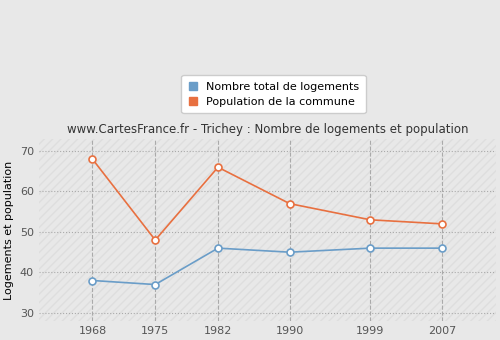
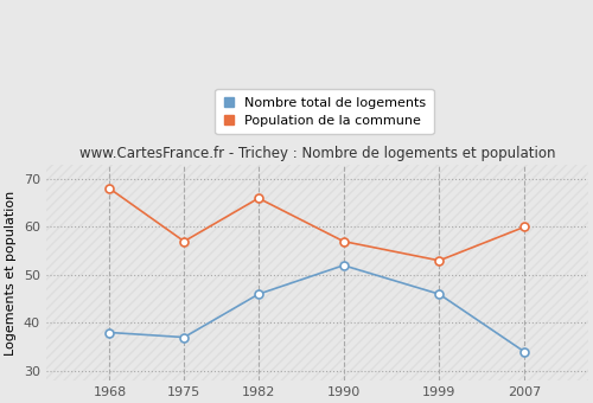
Population de la commune/1975: 48 -> 57
Nombre total de logements/1990: 45 -> 52
Nombre total de logements/2007: 46 -> 34
Population de la commune/2007: 52 -> 60
